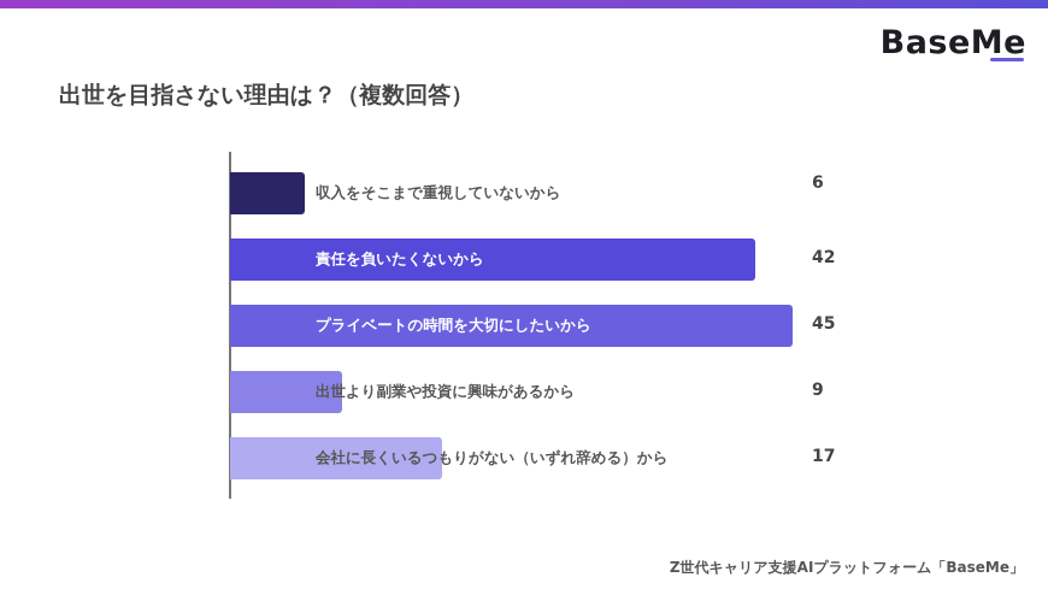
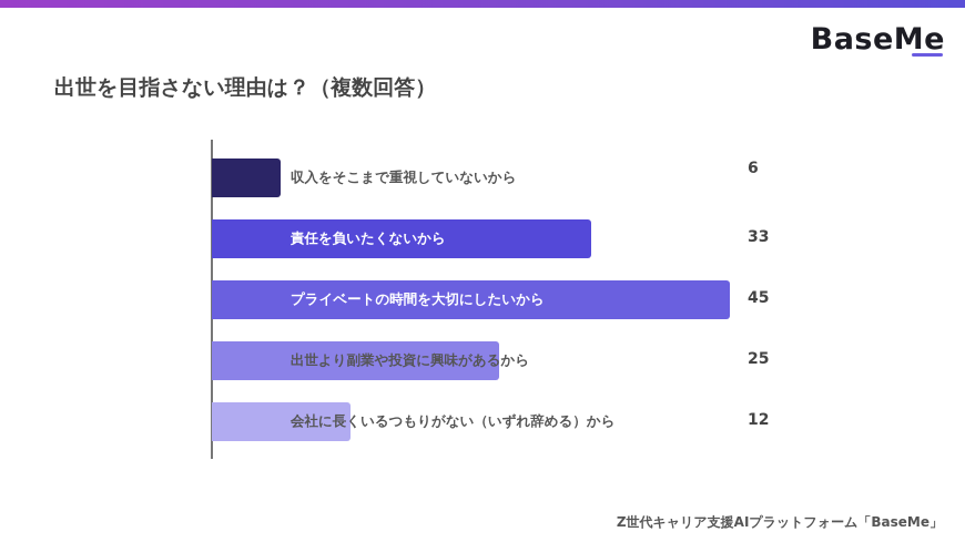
責任を負いたくないから: 42 -> 33
出世より副業や投資に興味があるから: 9 -> 25
会社に長くいるつもりがない（いずれ辞める）から: 17 -> 12
